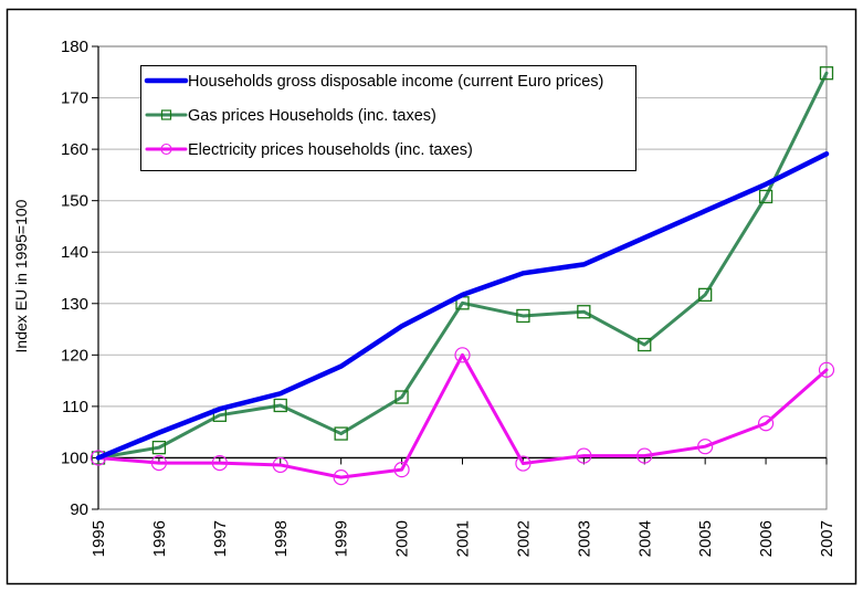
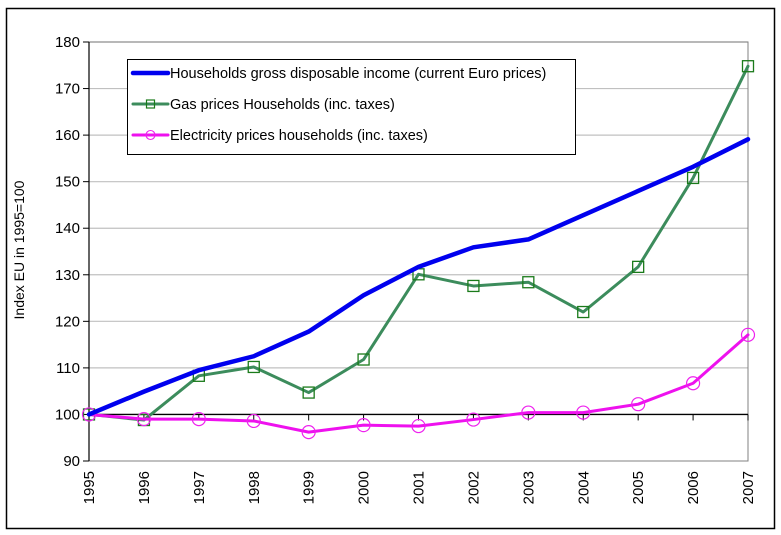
Gas prices Households (inc. taxes)/1996: 102 -> 99
Electricity prices households (inc. taxes)/2001: 120 -> 98
